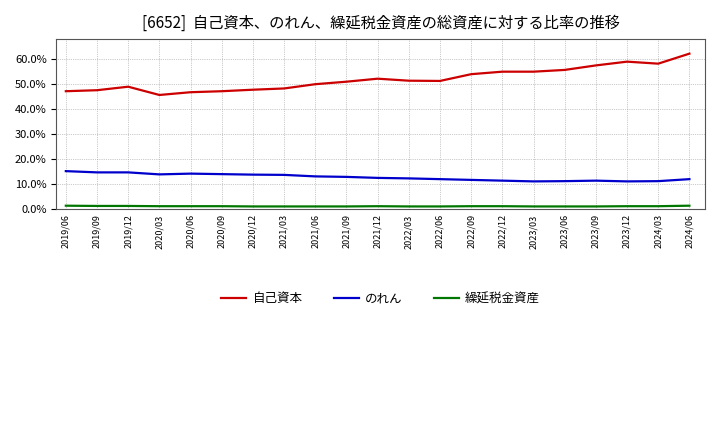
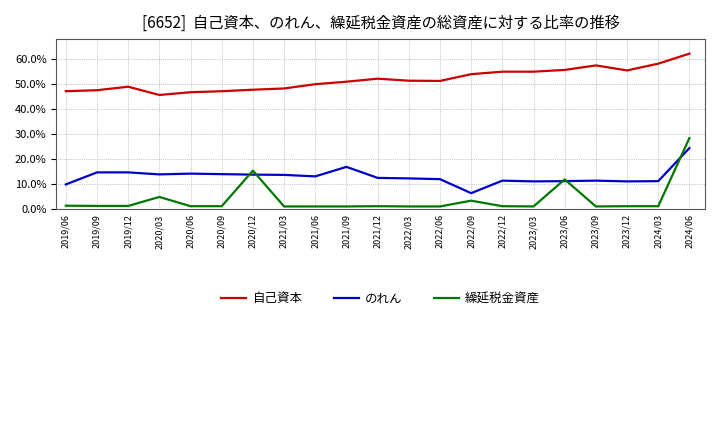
のれん/2019/06: 15.3% -> 10.0%
繰延税金資産/2020/03: 1.3% -> 5.0%
繰延税金資産/2020/12: 1.2% -> 15.5%
のれん/2021/09: 13.0% -> 17.0%
のれん/2022/09: 11.8% -> 6.5%
繰延税金資産/2022/09: 1.3% -> 3.5%
繰延税金資産/2023/06: 1.2% -> 12.0%
自己資本/2023/12: 59.0% -> 55.5%
のれん/2024/06: 12.1% -> 24.5%
繰延税金資産/2024/06: 1.5% -> 28.5%
